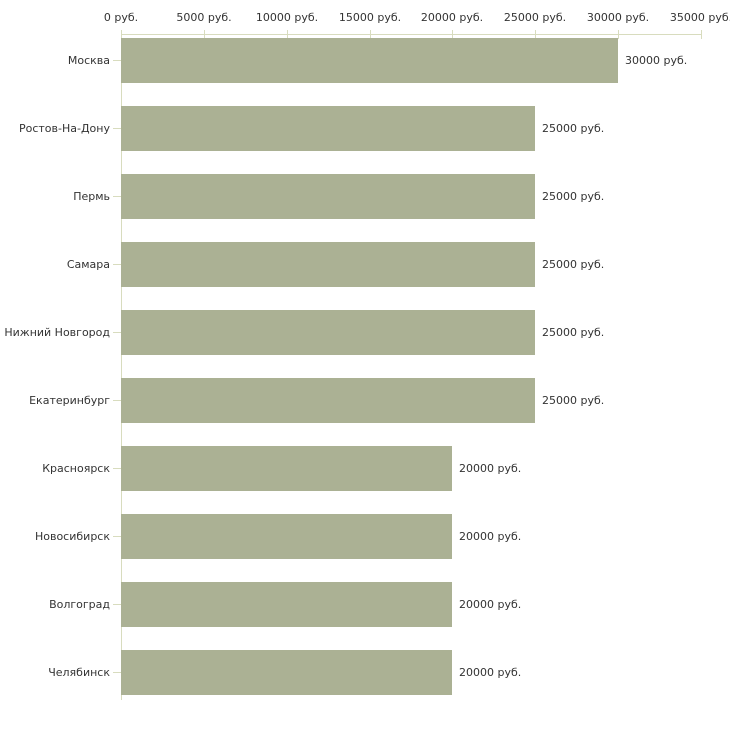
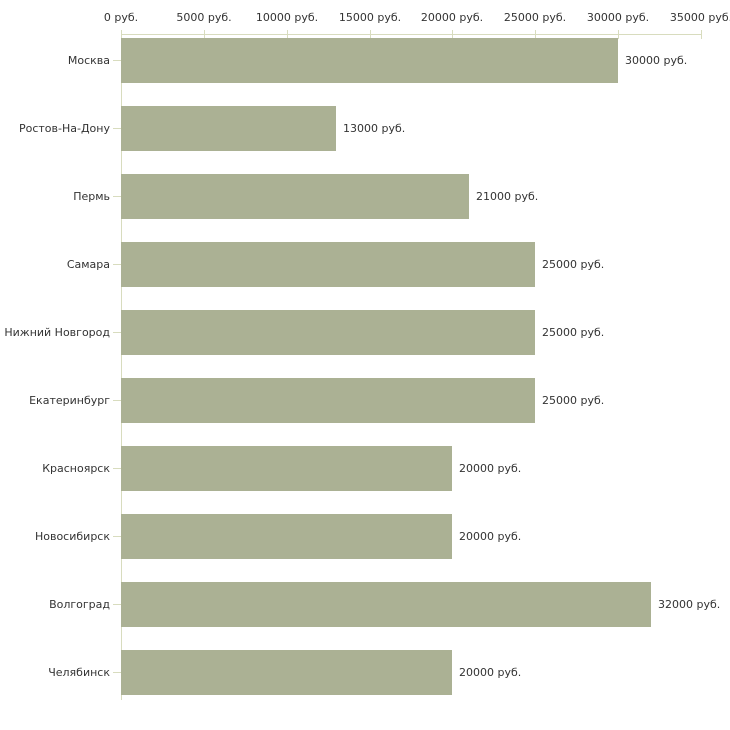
Ростов-На-Дону: 25000 -> 13000
Пермь: 25000 -> 21000
Волгоград: 20000 -> 32000
